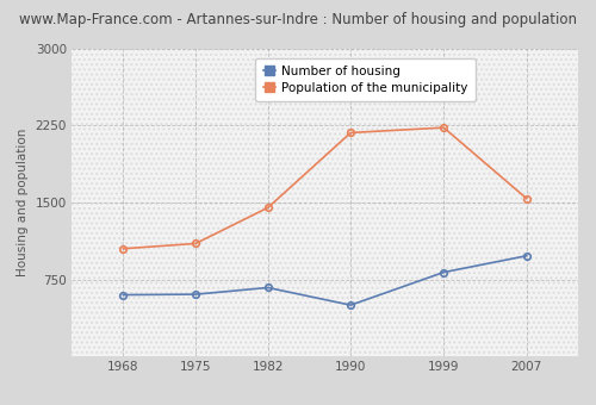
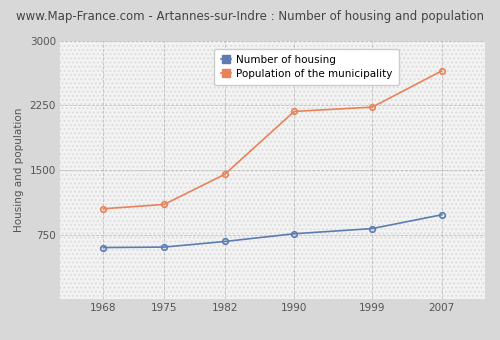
Number of housing/1990: 500 -> 760
Population of the municipality/2007: 1540 -> 2650
